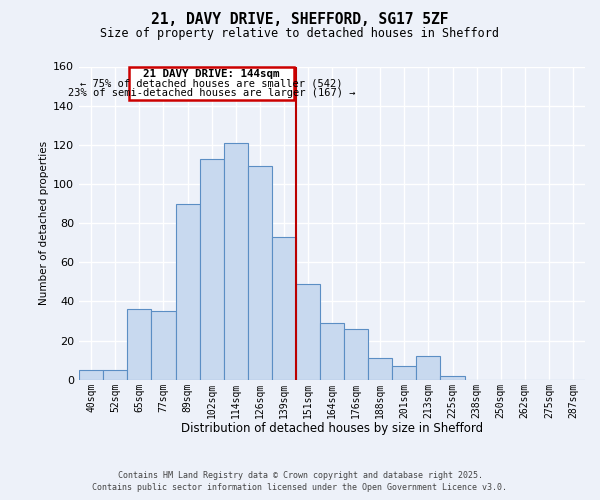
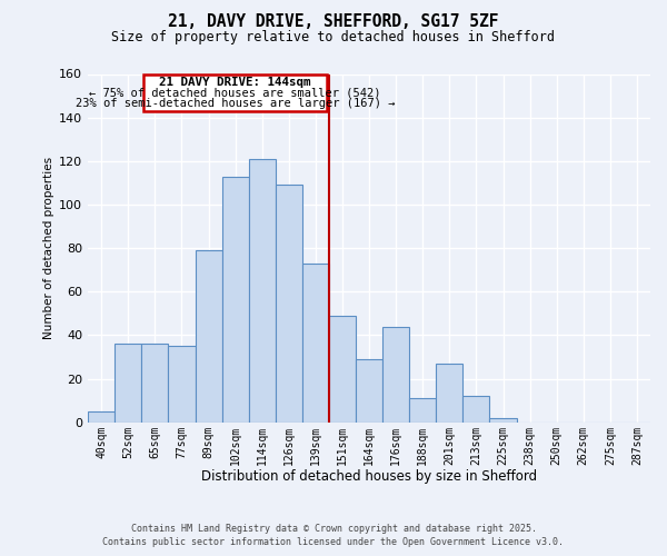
52sqm: 5 -> 36
89sqm: 90 -> 79
176sqm: 26 -> 44
201sqm: 7 -> 27
